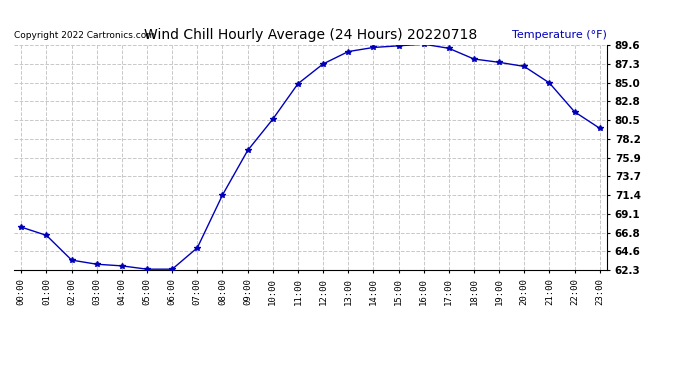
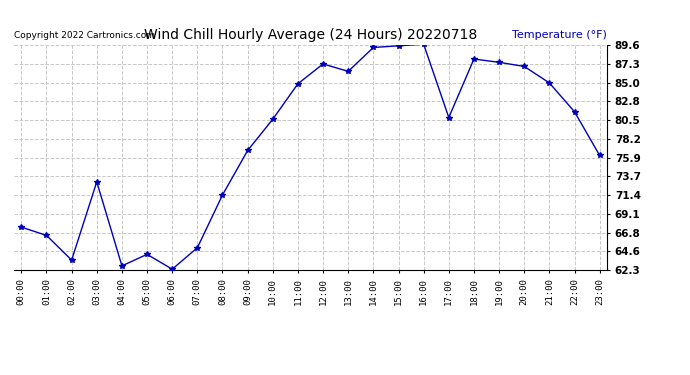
03:00: 63.0 -> 73.0
05:00: 62.4 -> 64.2
13:00: 88.8 -> 86.4
17:00: 89.2 -> 80.8
23:00: 79.5 -> 76.2
